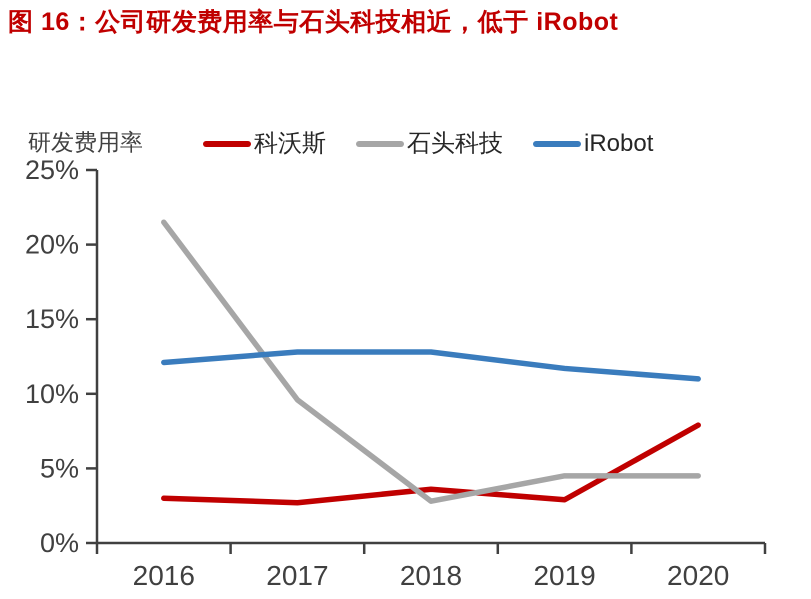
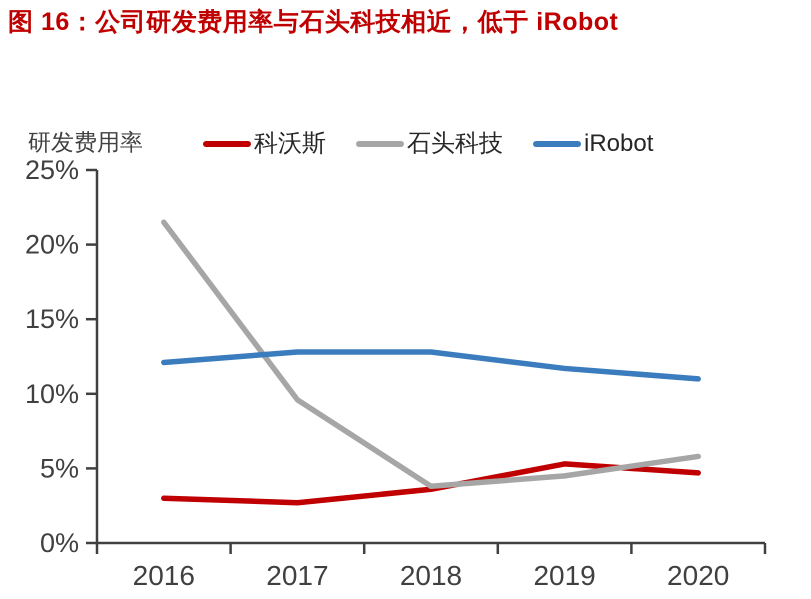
石头科技/2018: 2.8% -> 3.8%
科沃斯/2019: 2.9% -> 5.3%
科沃斯/2020: 7.9% -> 4.7%
石头科技/2020: 4.5% -> 5.8%
